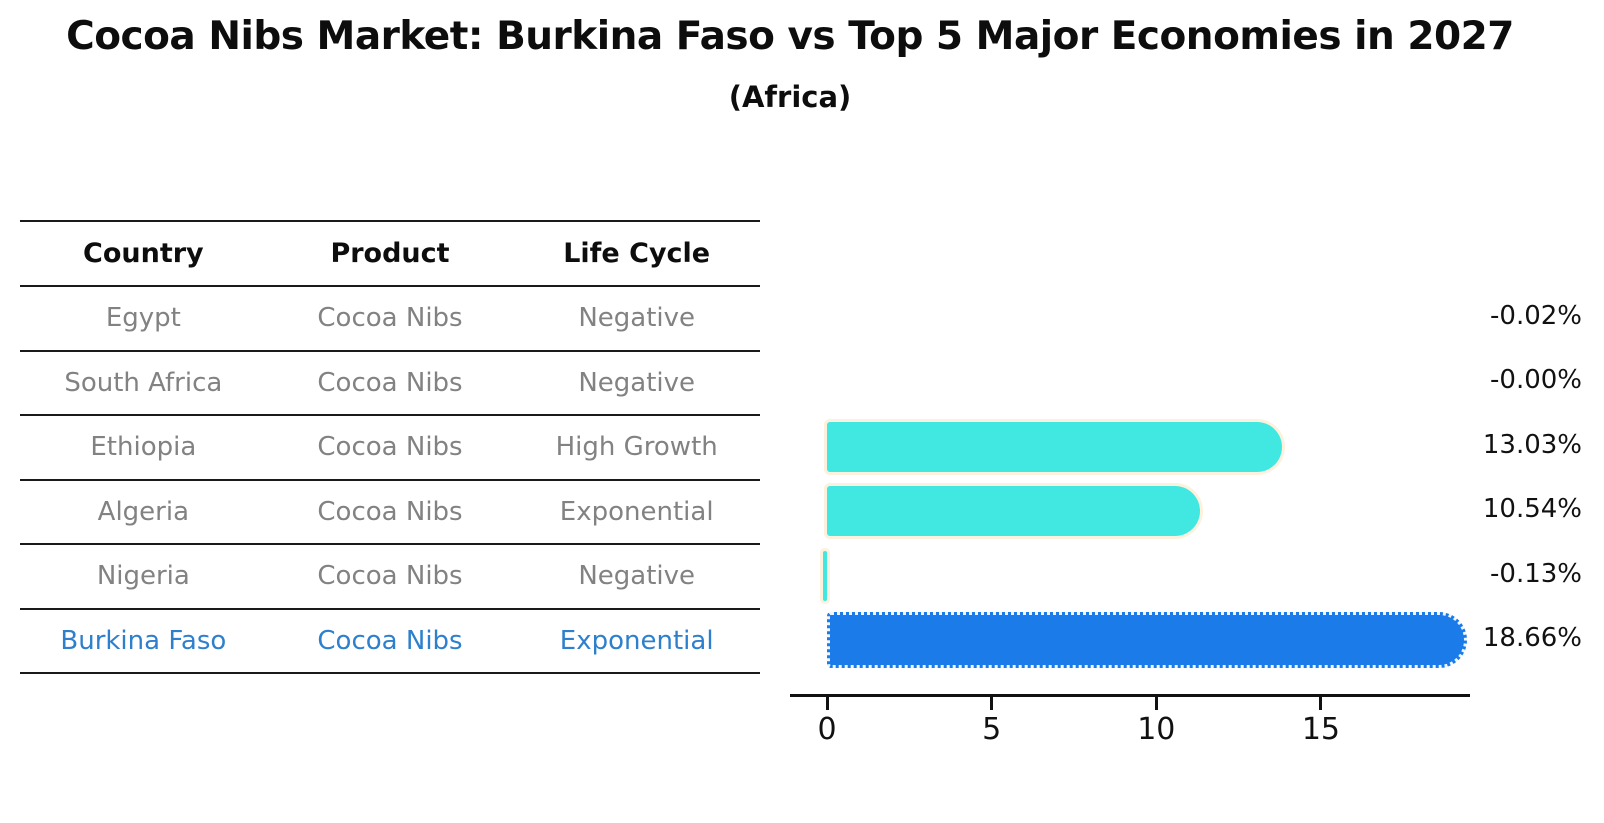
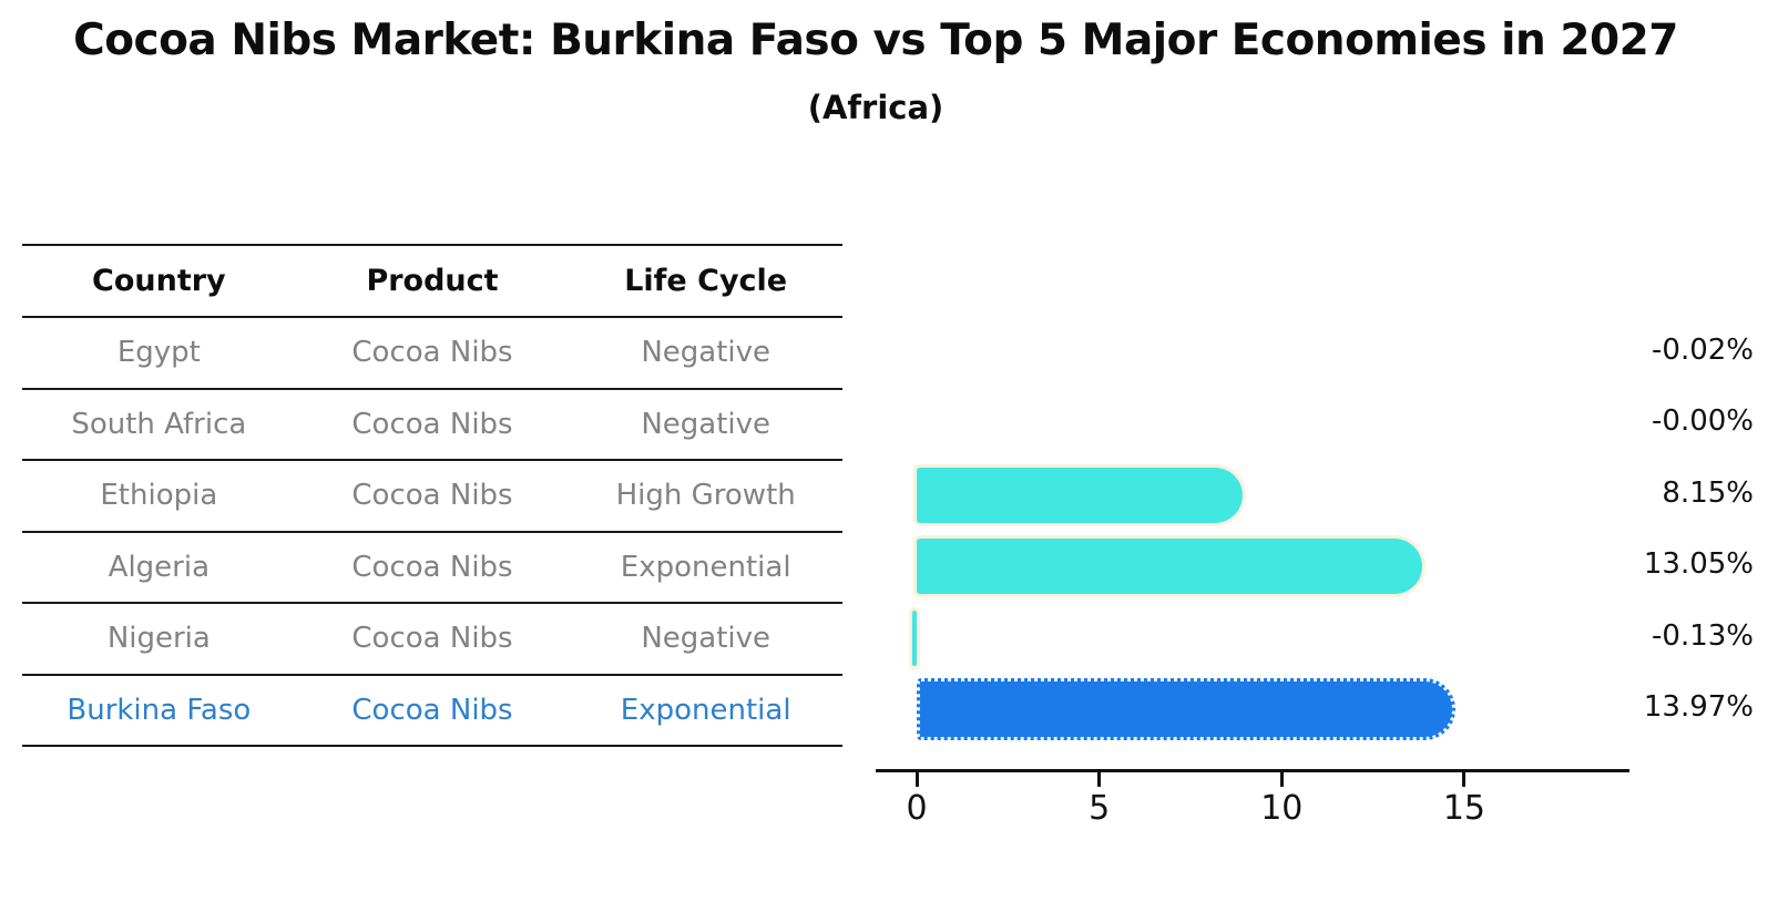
Ethiopia: 13.03% -> 8.15%
Algeria: 10.54% -> 13.05%
Burkina Faso: 18.66% -> 13.97%
